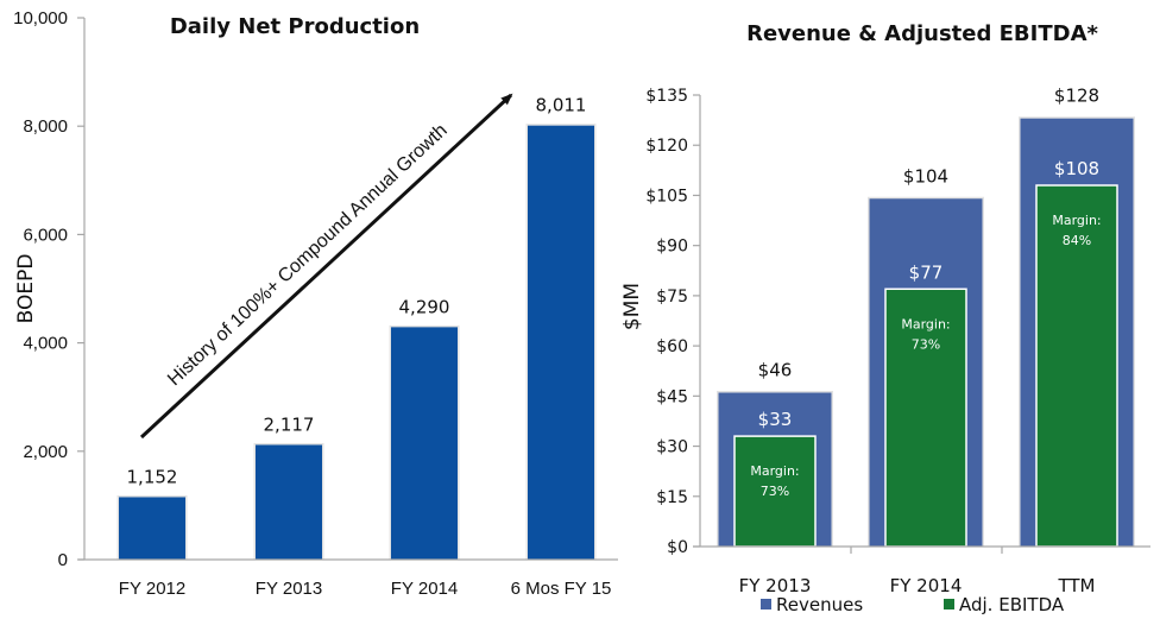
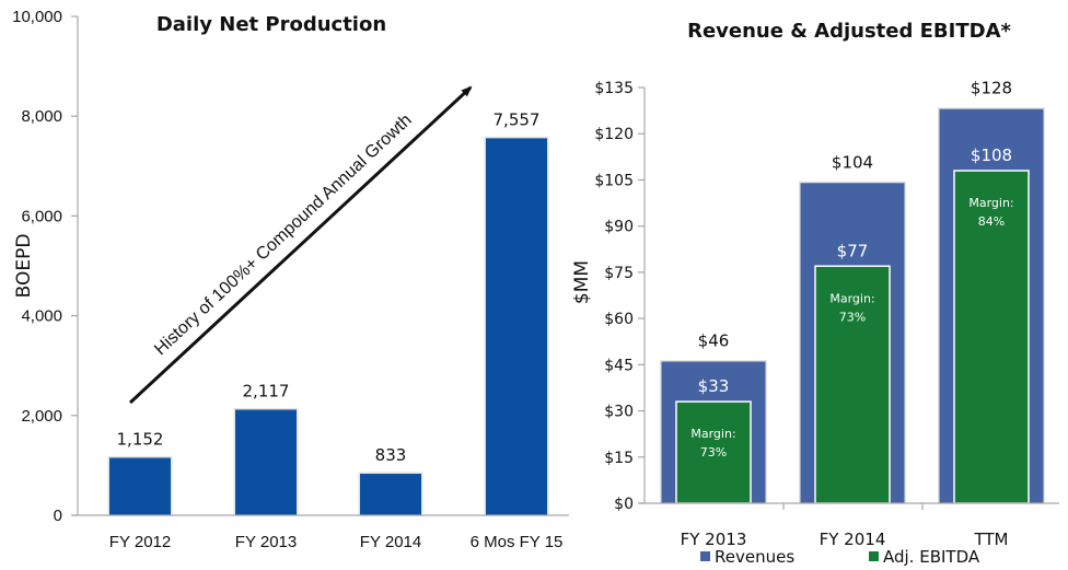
Daily Net Production/FY 2014: 4,290 -> 833
Daily Net Production/6 Mos FY 15: 8,011 -> 7,557
